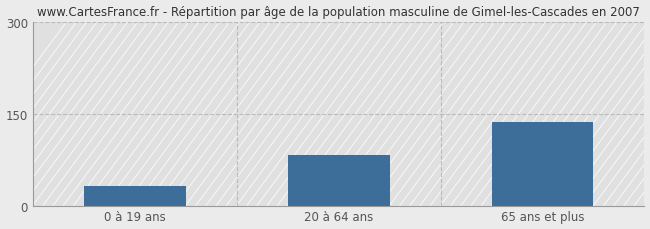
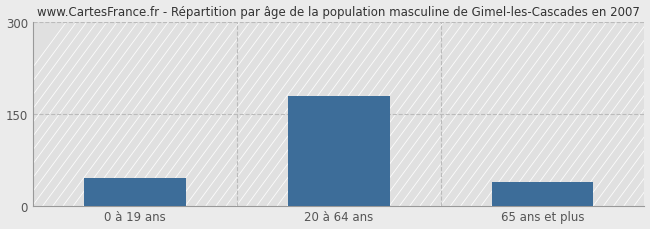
0 à 19 ans: 32 -> 45
20 à 64 ans: 82 -> 178
65 ans et plus: 136 -> 38
